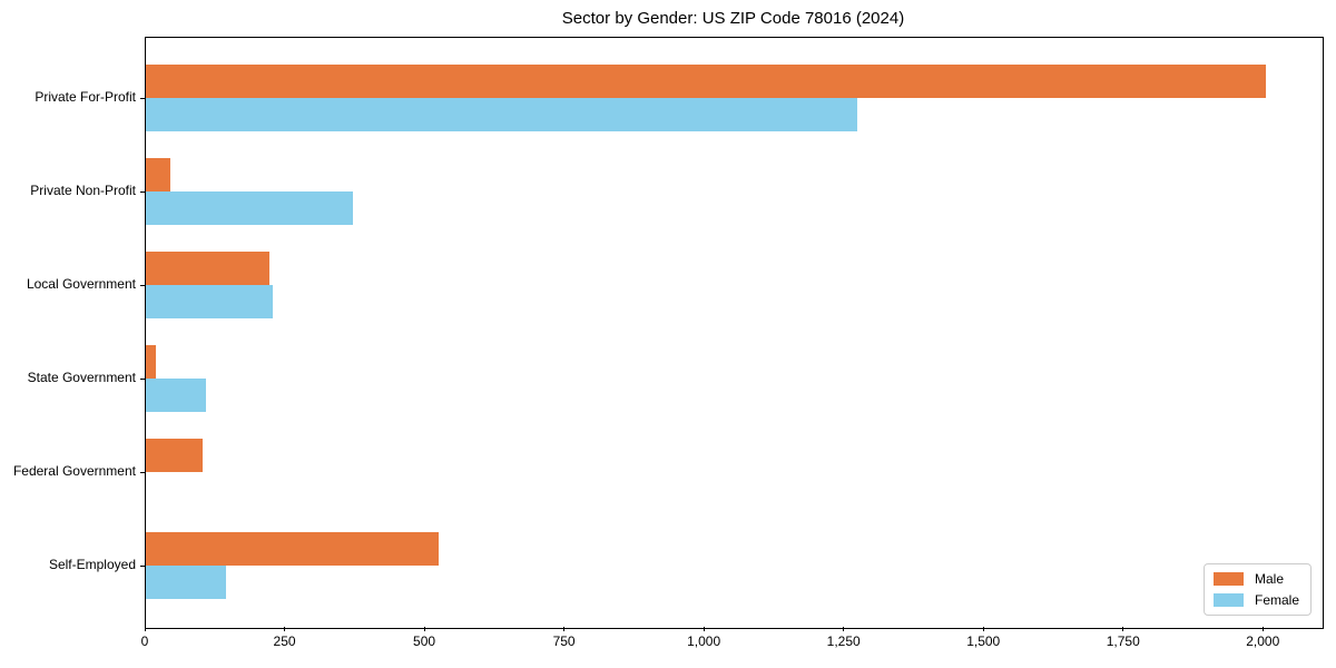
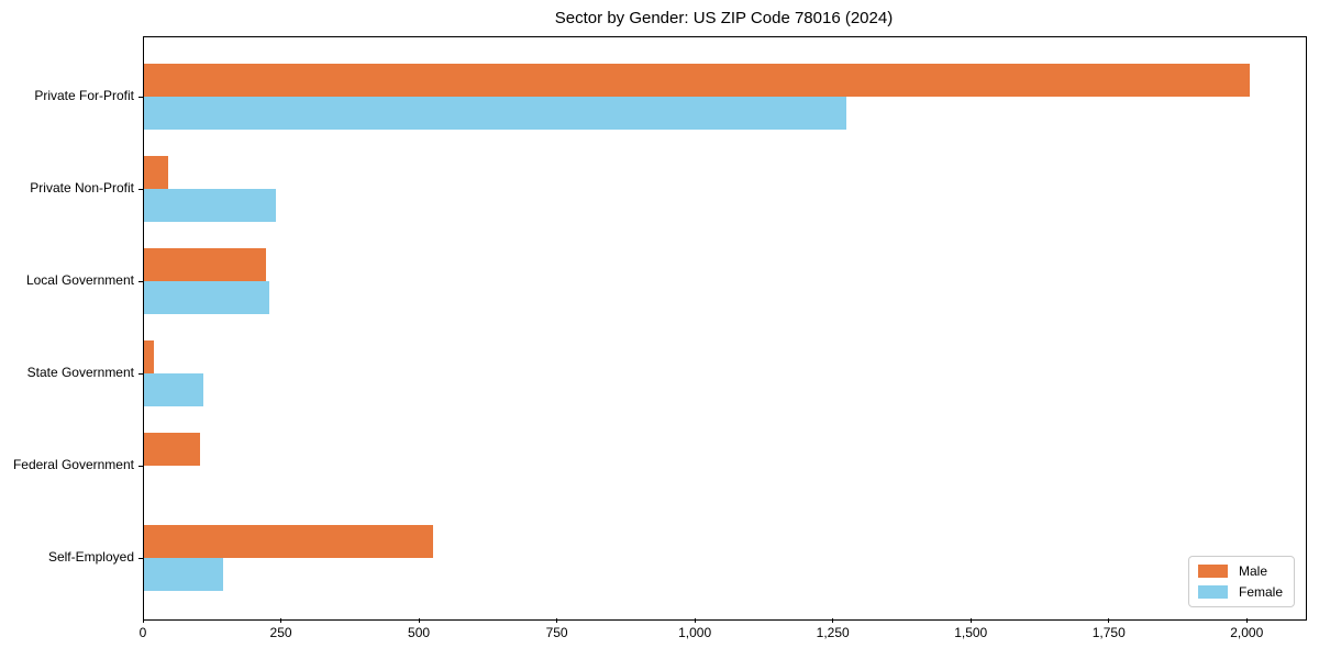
Female/Private Non-Profit: 370 -> 240
